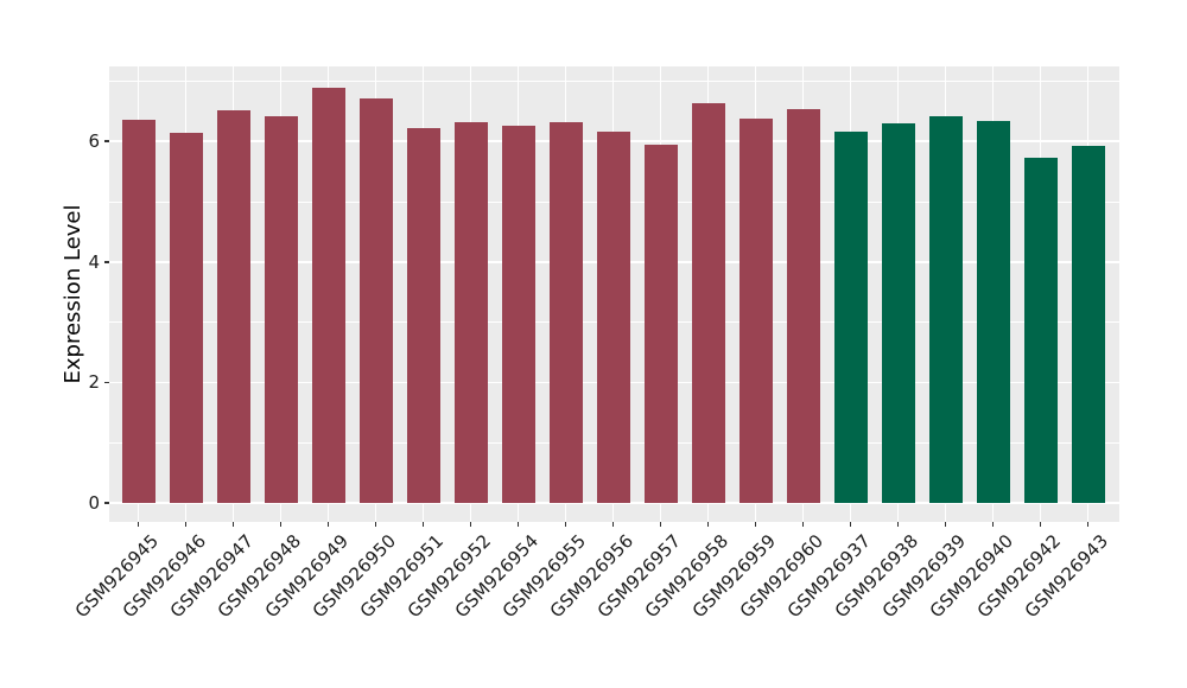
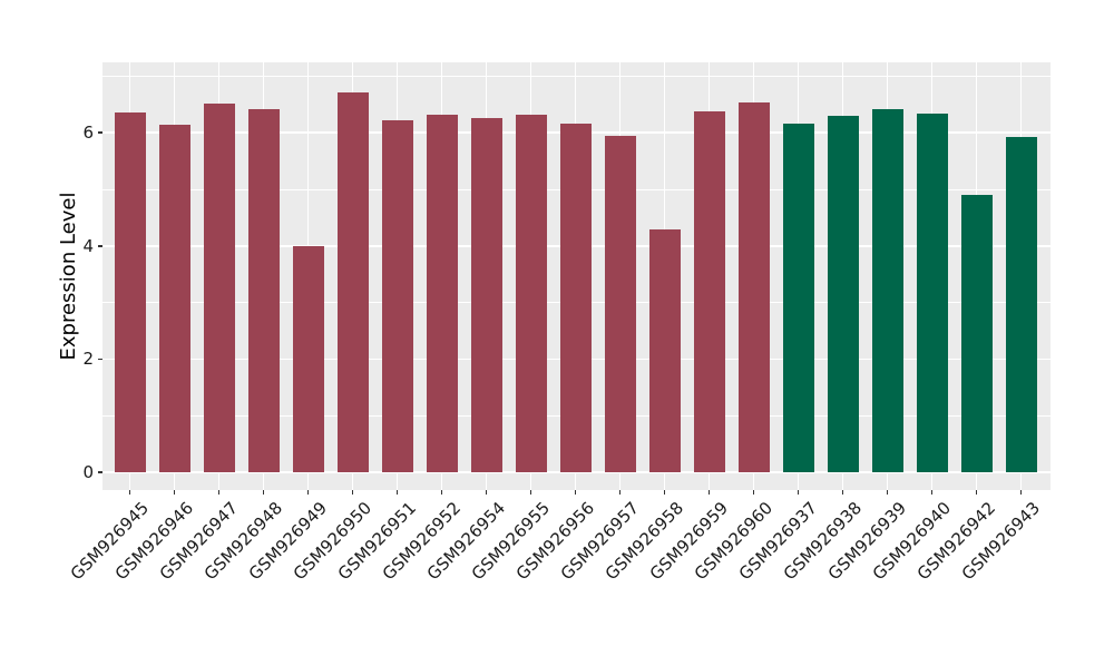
GSM926949: 6.9 -> 4.0
GSM926958: 6.6 -> 4.3
GSM926942: 5.7 -> 4.9
